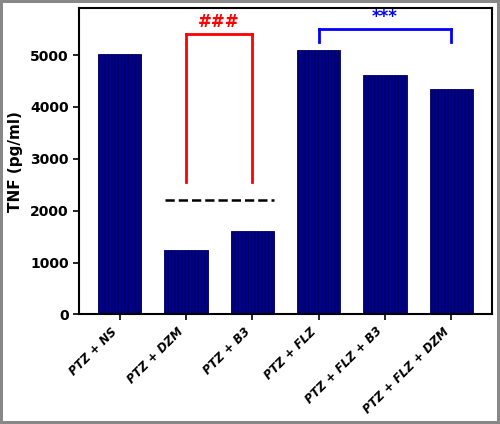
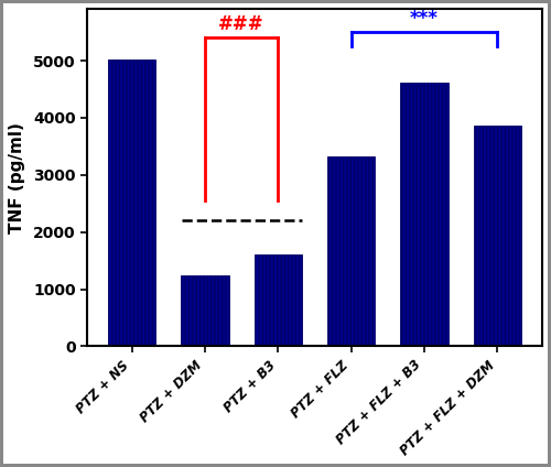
PTZ + FLZ: 5100 -> 3320
PTZ + FLZ + DZM: 4350 -> 3860
